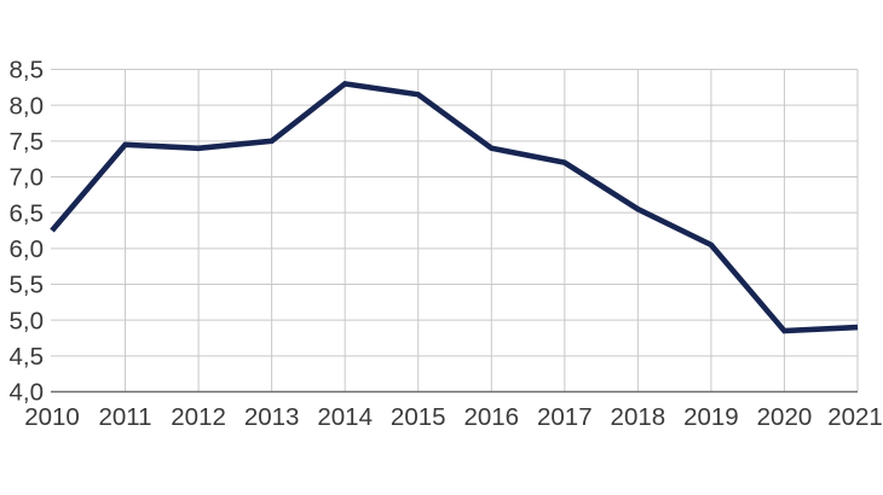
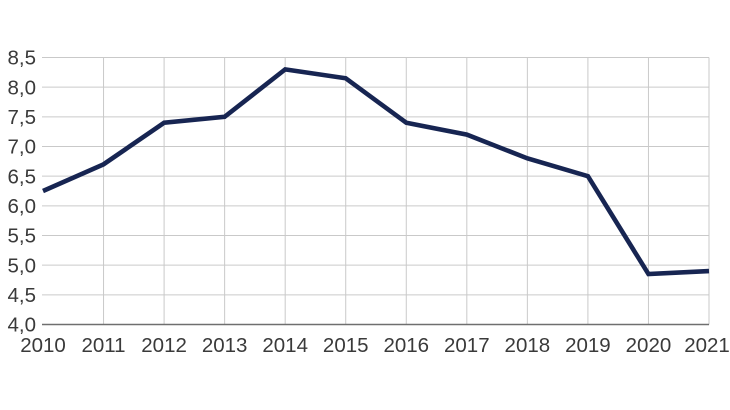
2011: 7,5 -> 6,7
2018: 6,5 -> 6,8
2019: 6,0 -> 6,5
